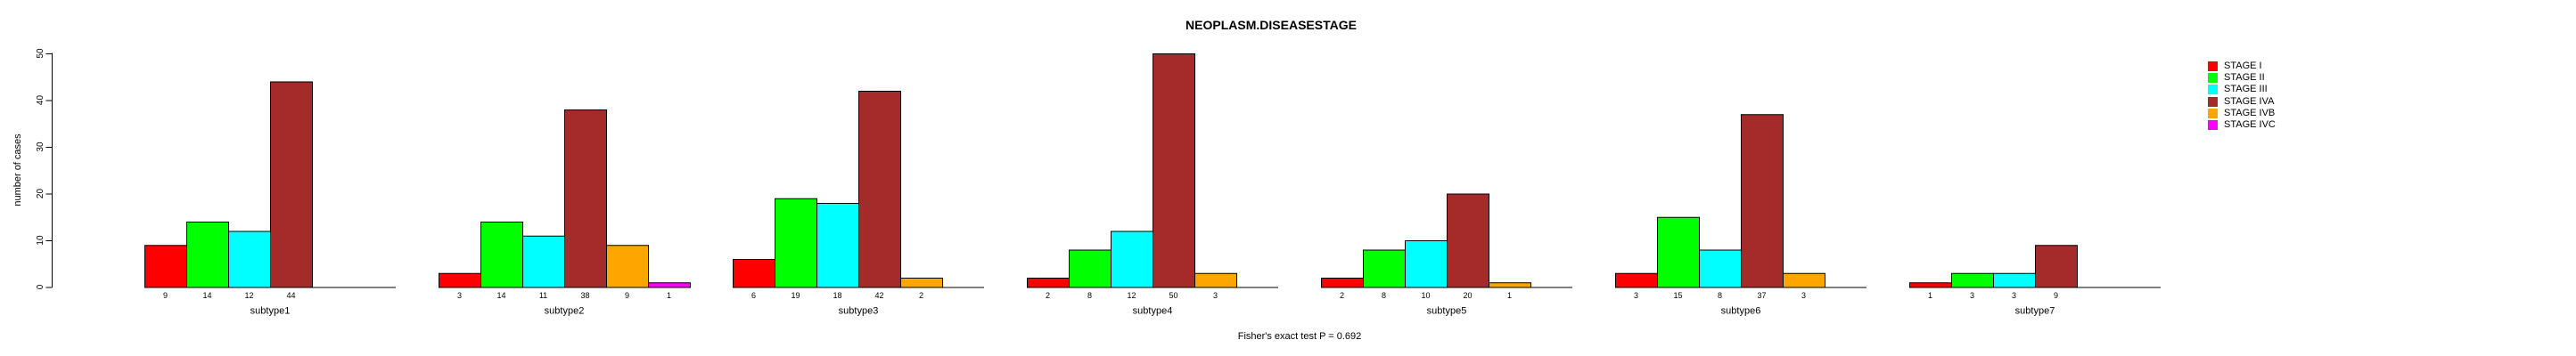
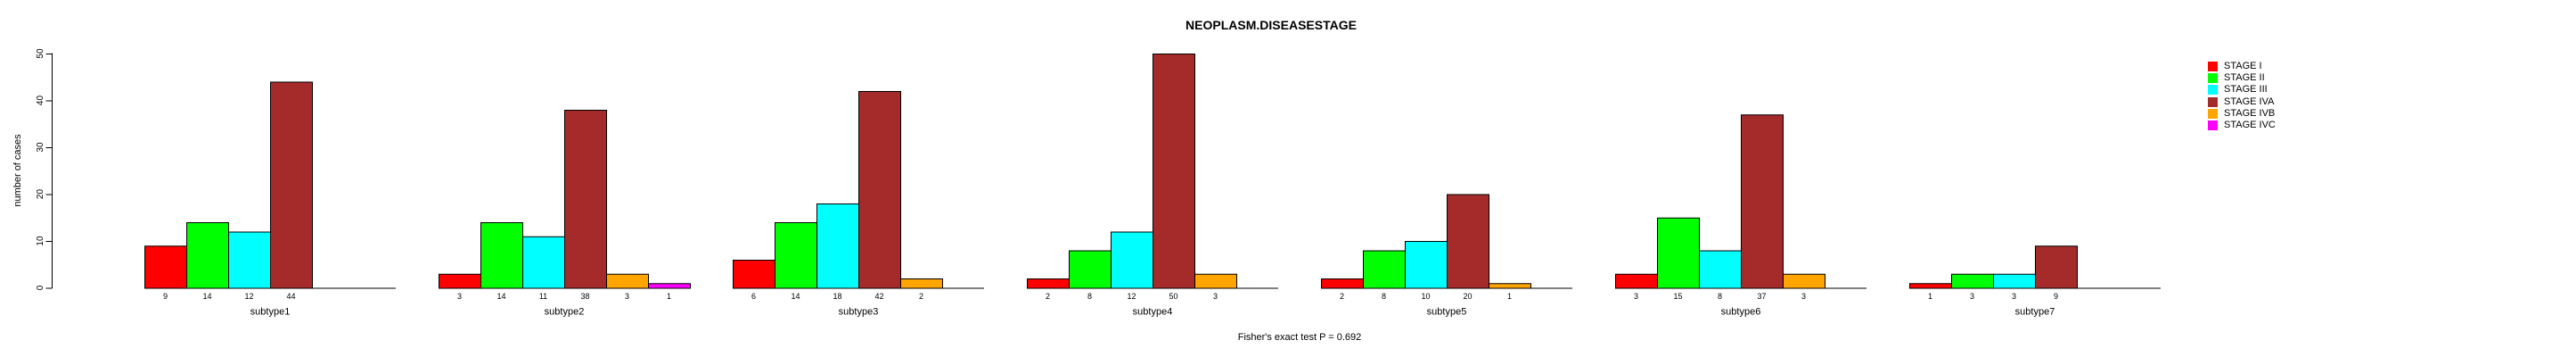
STAGE IVB/subtype2: 9 -> 3
STAGE II/subtype3: 19 -> 14
